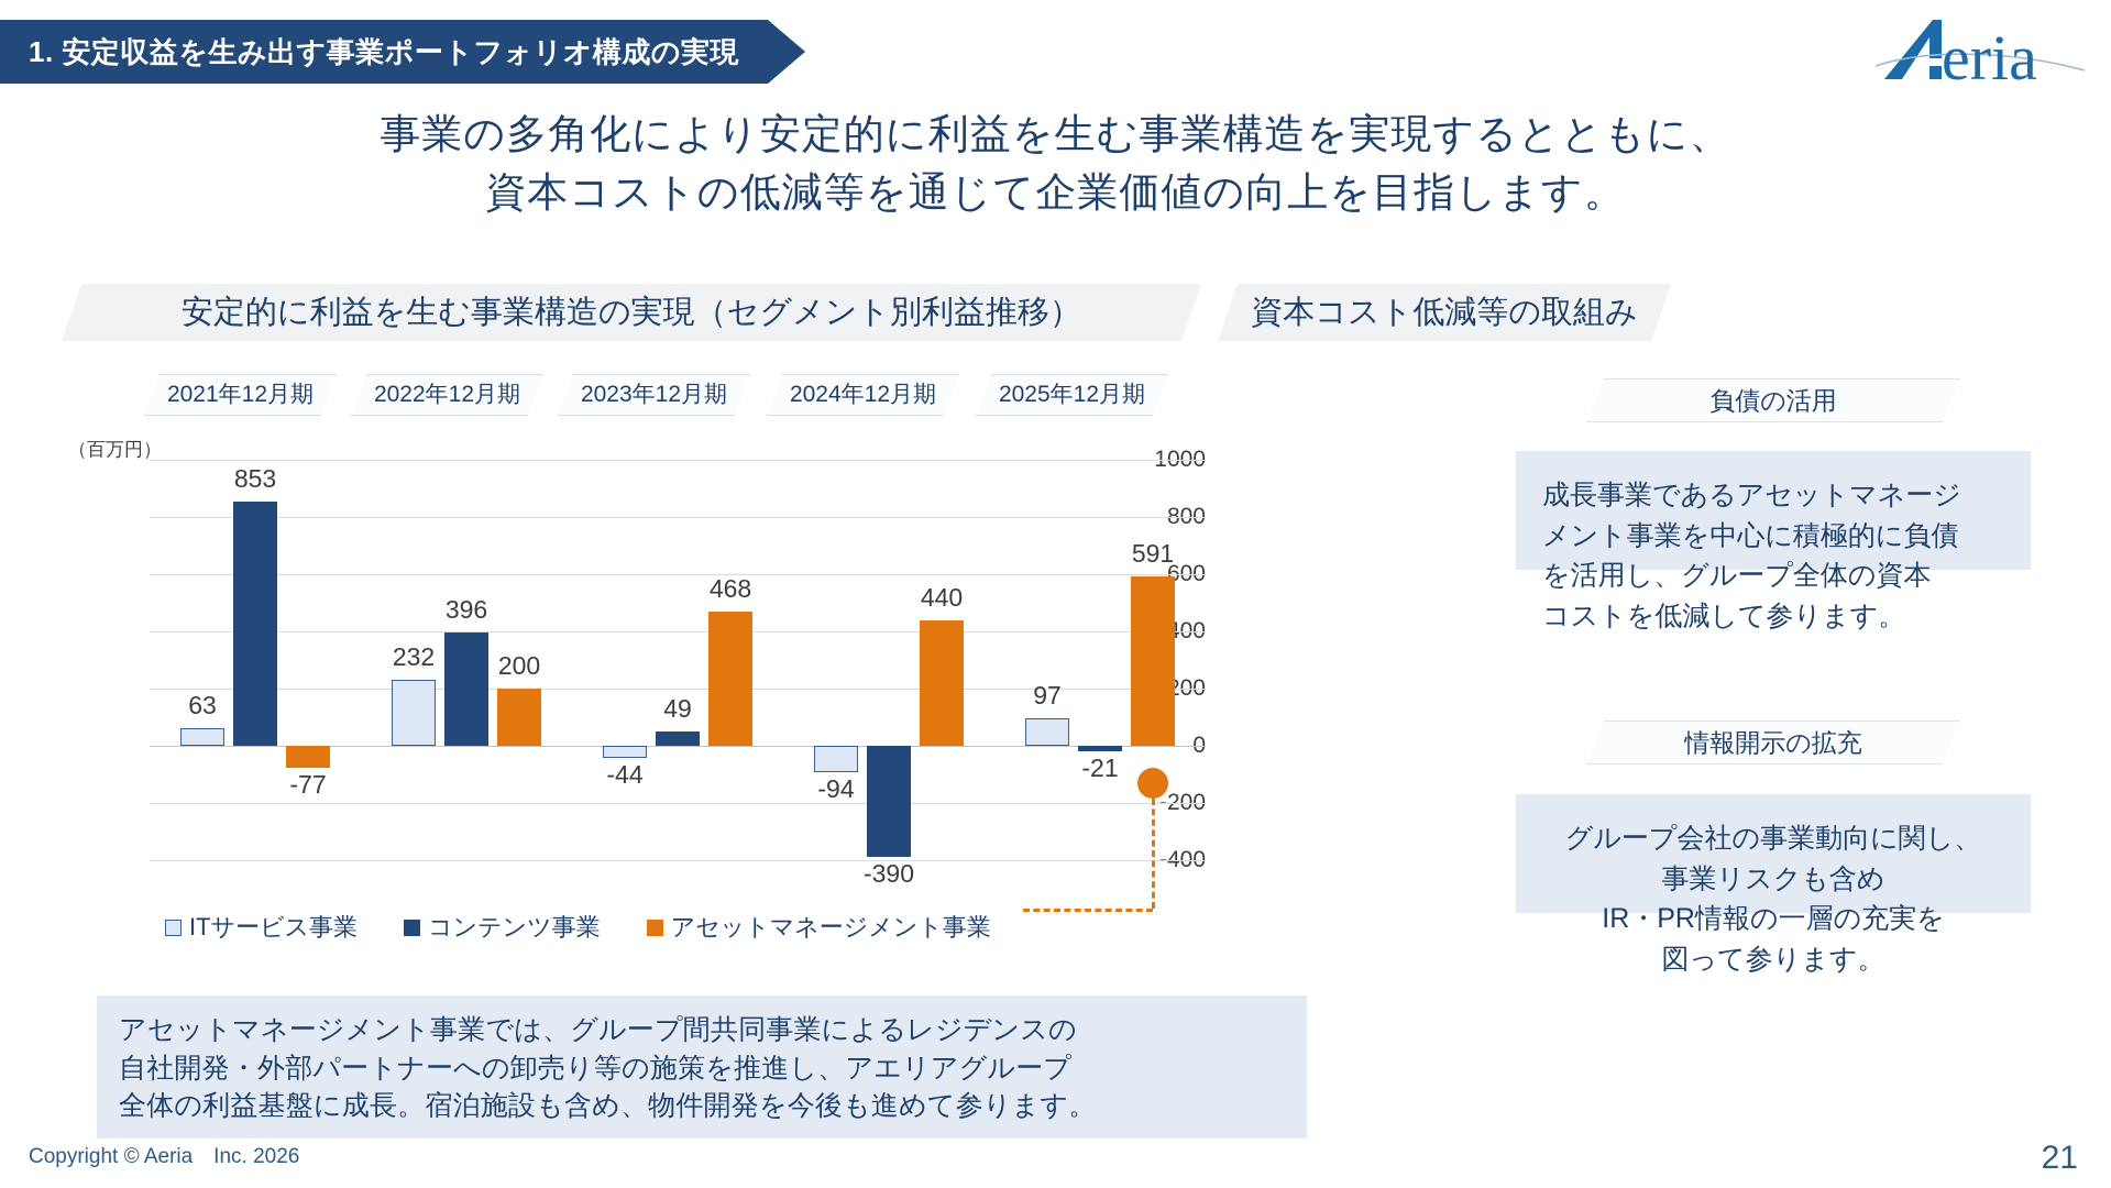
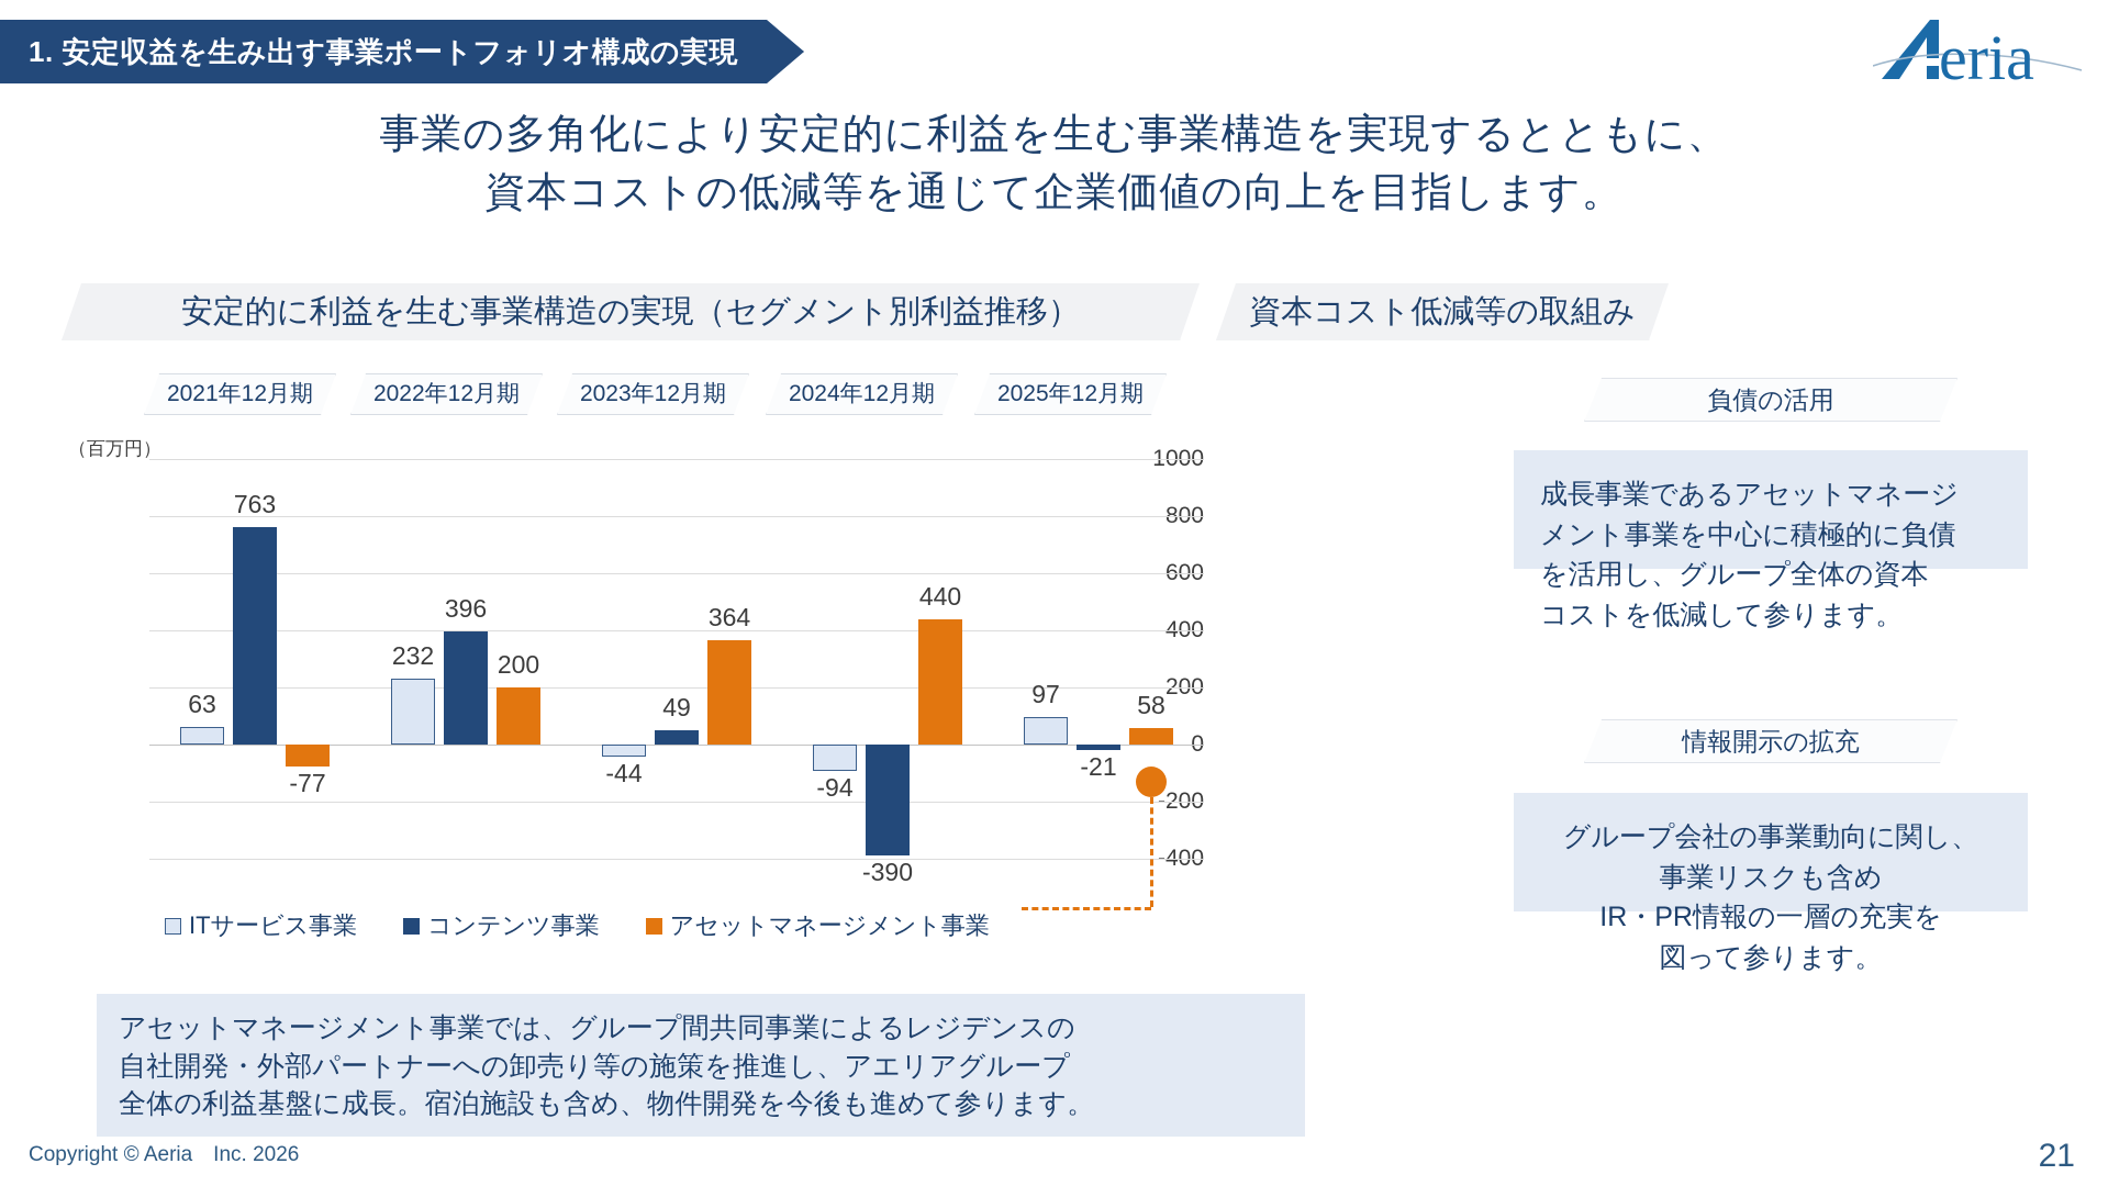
コンテンツ事業/2021年12月期: 853 -> 763
アセットマネージメント事業/2023年12月期: 468 -> 364
アセットマネージメント事業/2025年12月期: 591 -> 58
